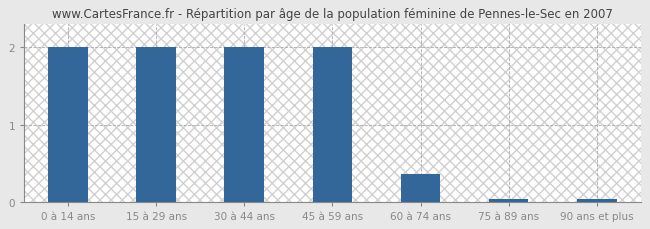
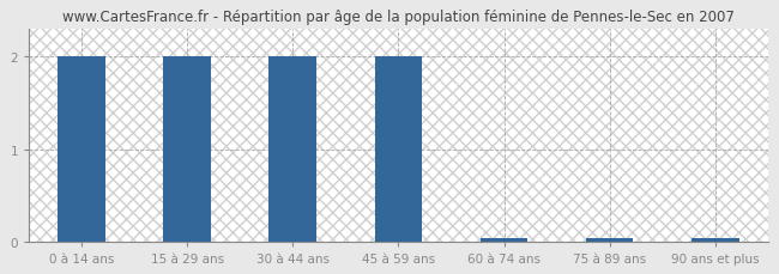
60 à 74 ans: 0.36 -> 0.03
